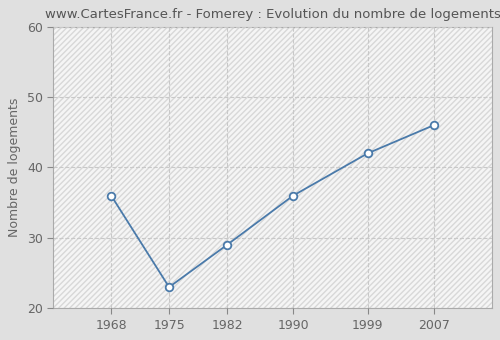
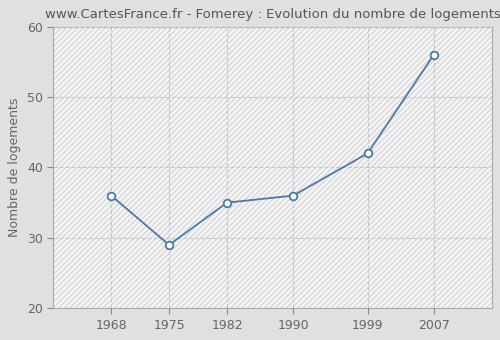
1975: 23 -> 29
1982: 29 -> 35
2007: 46 -> 56
